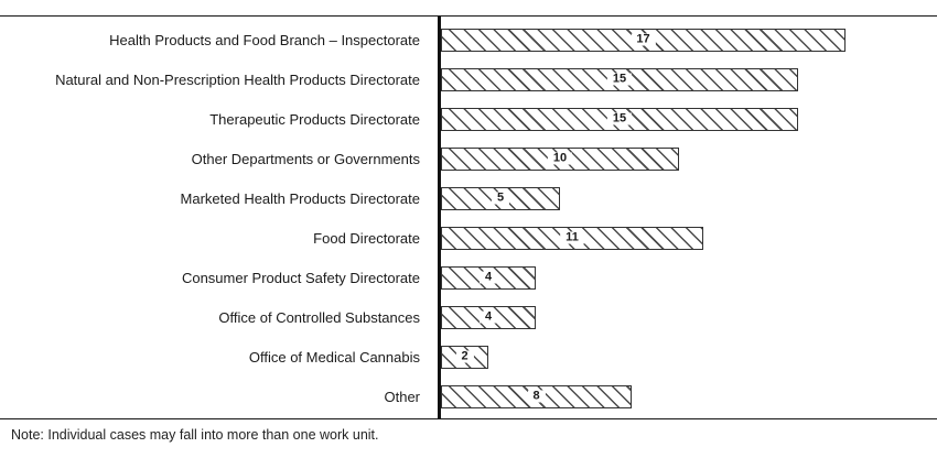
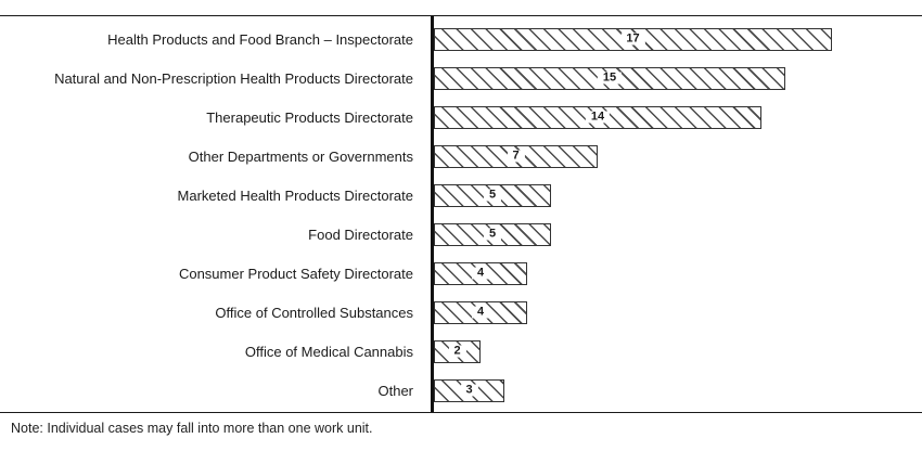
Therapeutic Products Directorate: 15 -> 14
Other Departments or Governments: 10 -> 7
Food Directorate: 11 -> 5
Other: 8 -> 3
